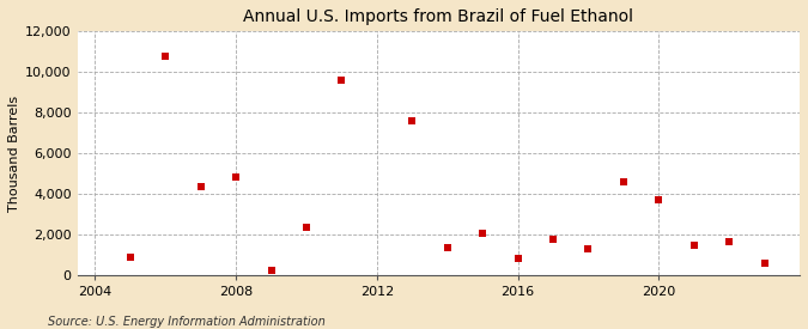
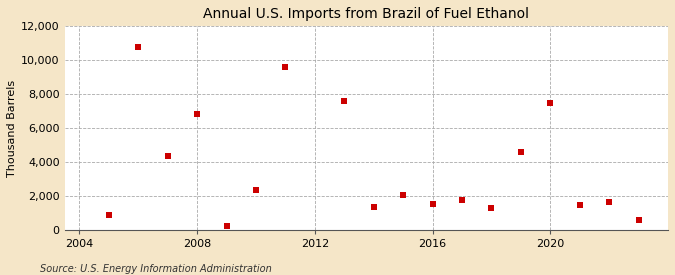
2008: 4,800 -> 6,800
2016: 800 -> 1,500
2020: 3,700 -> 7,500
